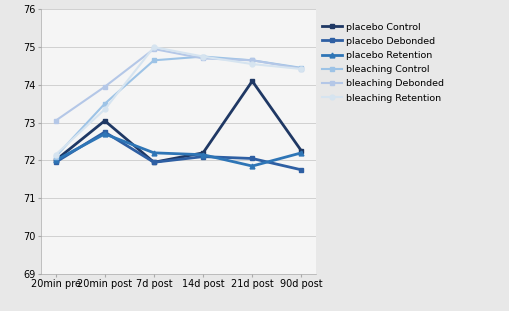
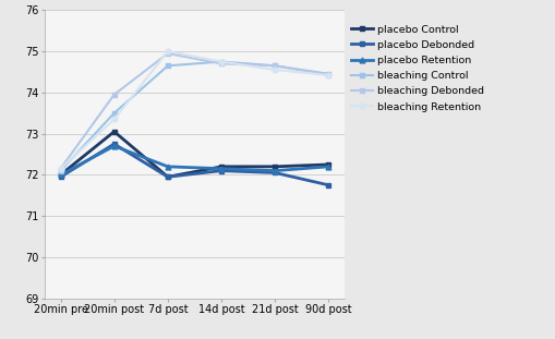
bleaching Debonded/20min pre: 73.05 -> 72.15
placebo Control/21d post: 74.10 -> 72.20
placebo Retention/21d post: 71.85 -> 72.10
